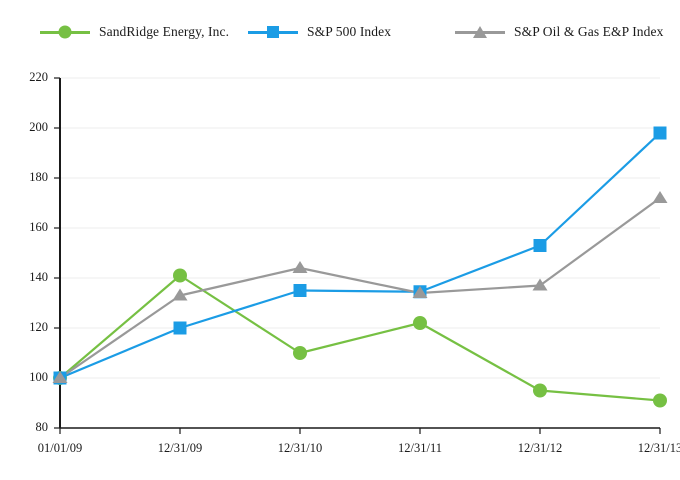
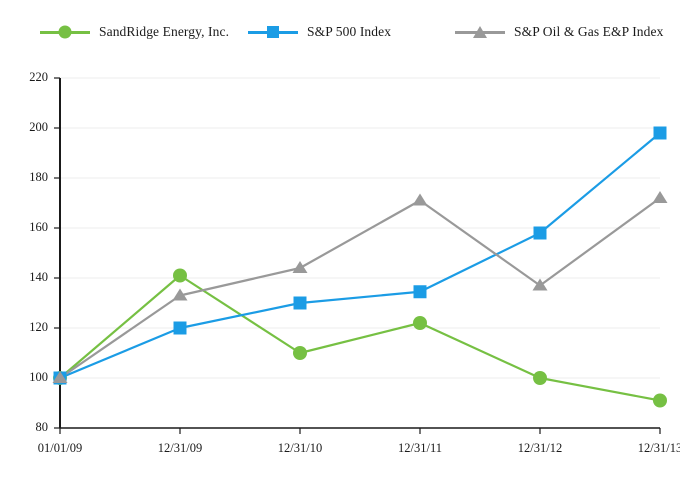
S&P 500 Index/12/31/10: 135 -> 130
S&P Oil & Gas E&P Index/12/31/11: 134 -> 171
SandRidge Energy, Inc./12/31/12: 95 -> 100
S&P 500 Index/12/31/12: 153 -> 158
